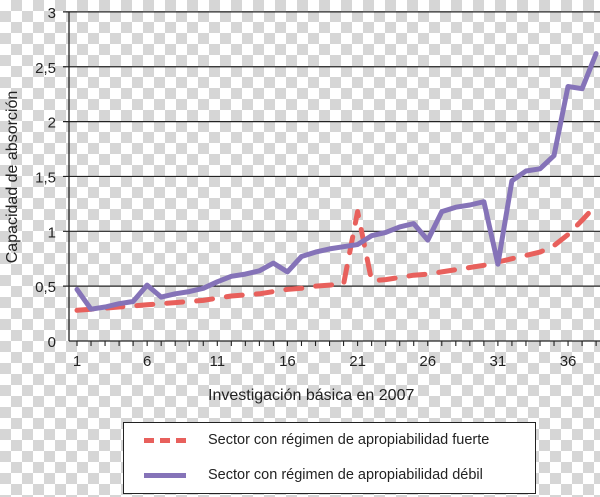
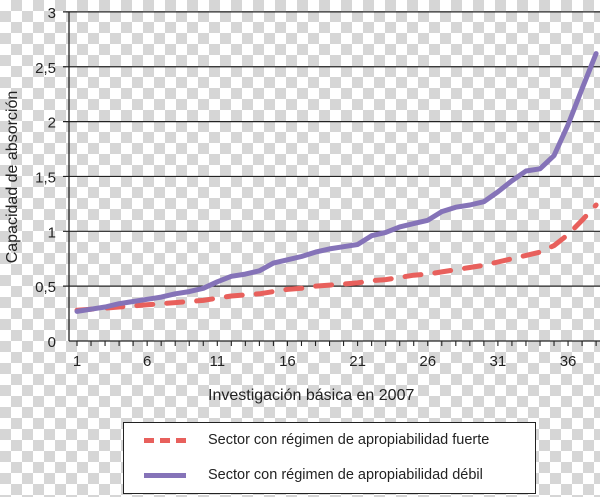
Sector con régimen de apropiabilidad débil/1: 0,47 -> 0,27
Sector con régimen de apropiabilidad débil/6: 0,51 -> 0,38
Sector con régimen de apropiabilidad débil/16: 0,63 -> 0,74
Sector con régimen de apropiabilidad fuerte/21: 1,18 -> 0,53
Sector con régimen de apropiabilidad débil/26: 0,92 -> 1,10
Sector con régimen de apropiabilidad débil/31: 0,70 -> 1,36
Sector con régimen de apropiabilidad débil/36: 2,32 -> 1,97
